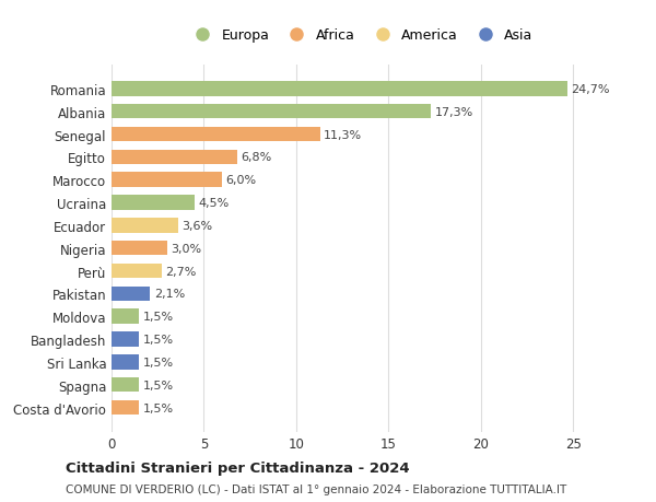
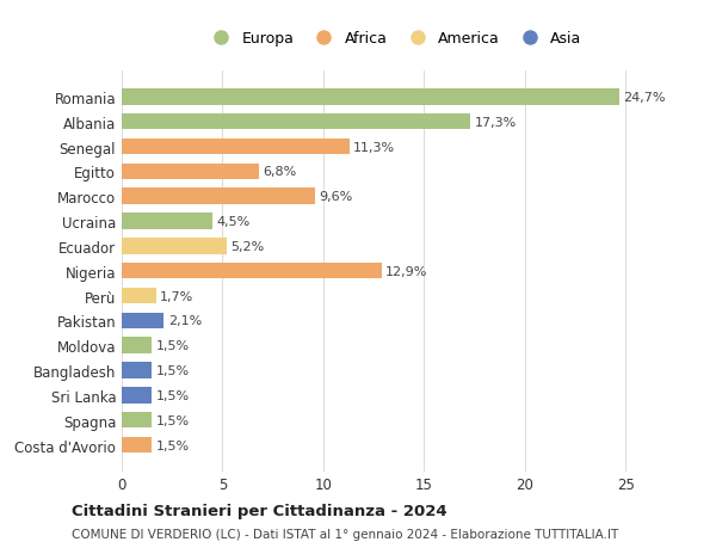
Marocco: 6,0% -> 9,6%
Ecuador: 3,6% -> 5,2%
Nigeria: 3,0% -> 12,9%
Perù: 2,7% -> 1,7%
